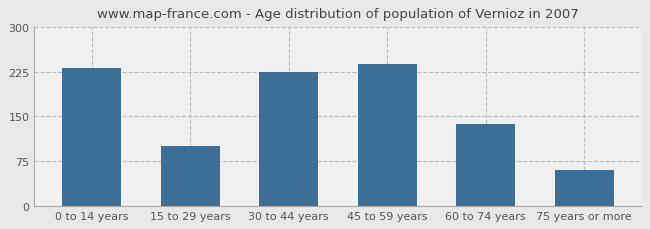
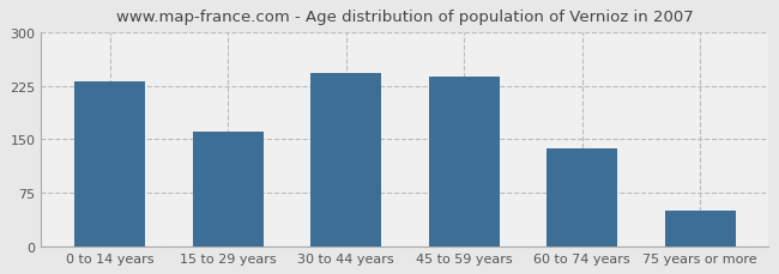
15 to 29 years: 100 -> 160
30 to 44 years: 224 -> 243
75 years or more: 60 -> 50
